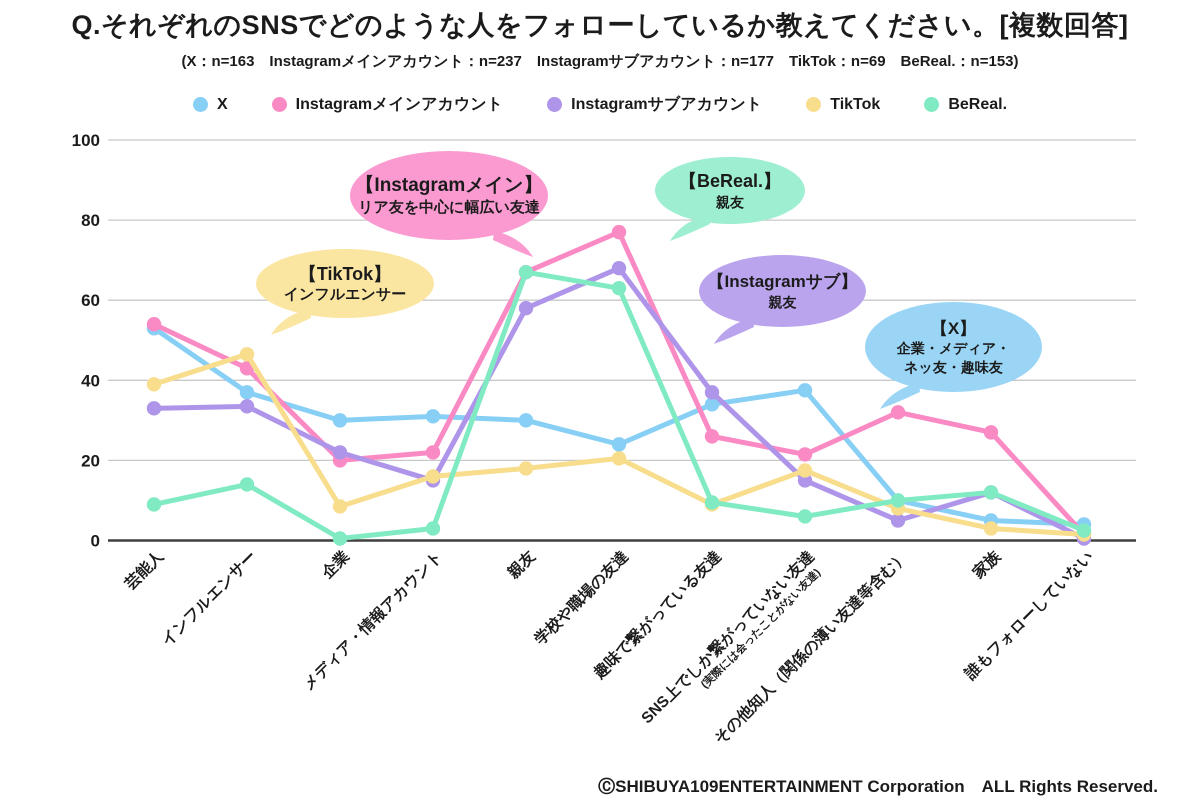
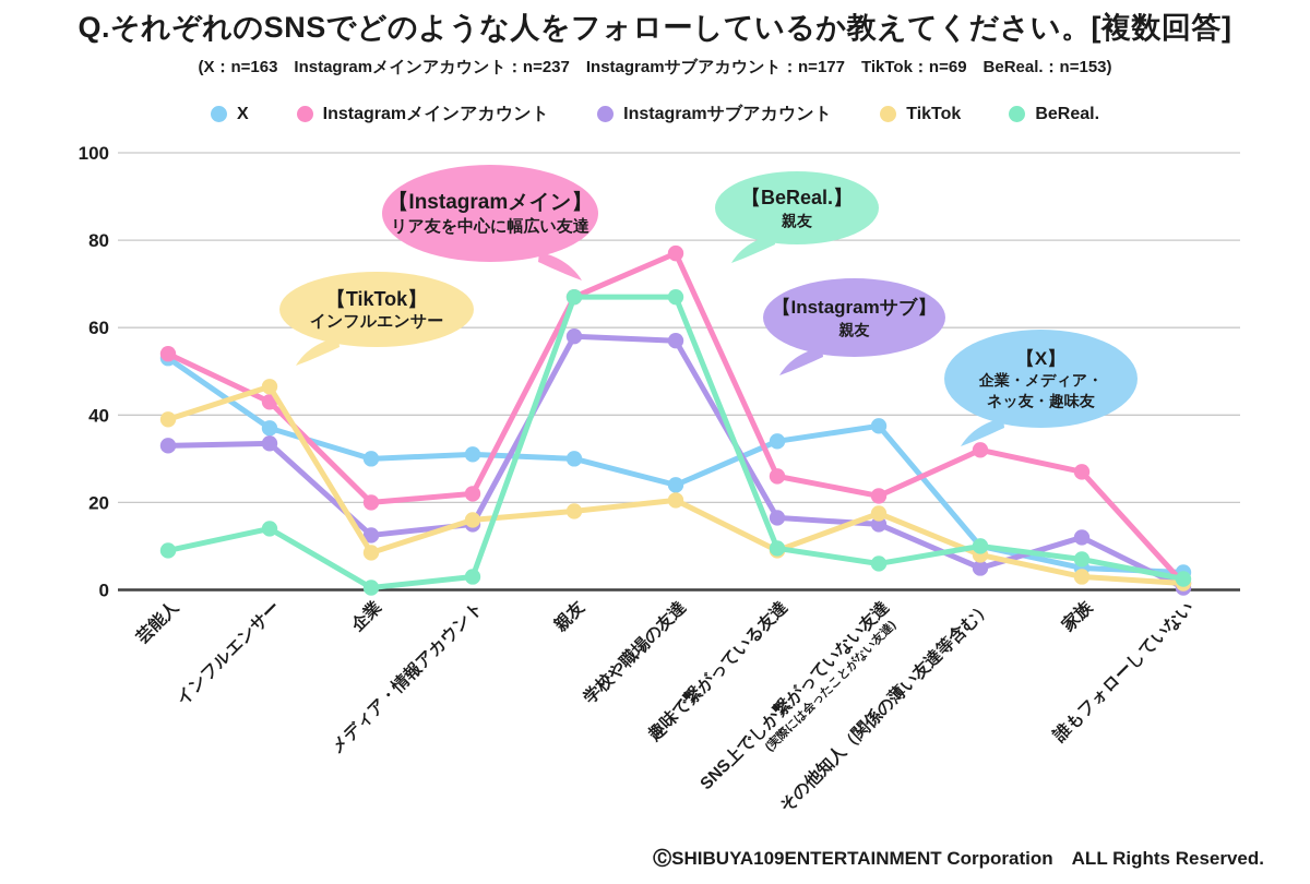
Instagramサブアカウント/企業: 22 -> 12
Instagramサブアカウント/学校や職場の友達: 68 -> 57
BeReal./学校や職場の友達: 63 -> 67
Instagramサブアカウント/趣味で繋がっている友達: 37 -> 16
BeReal./家族: 12 -> 7
